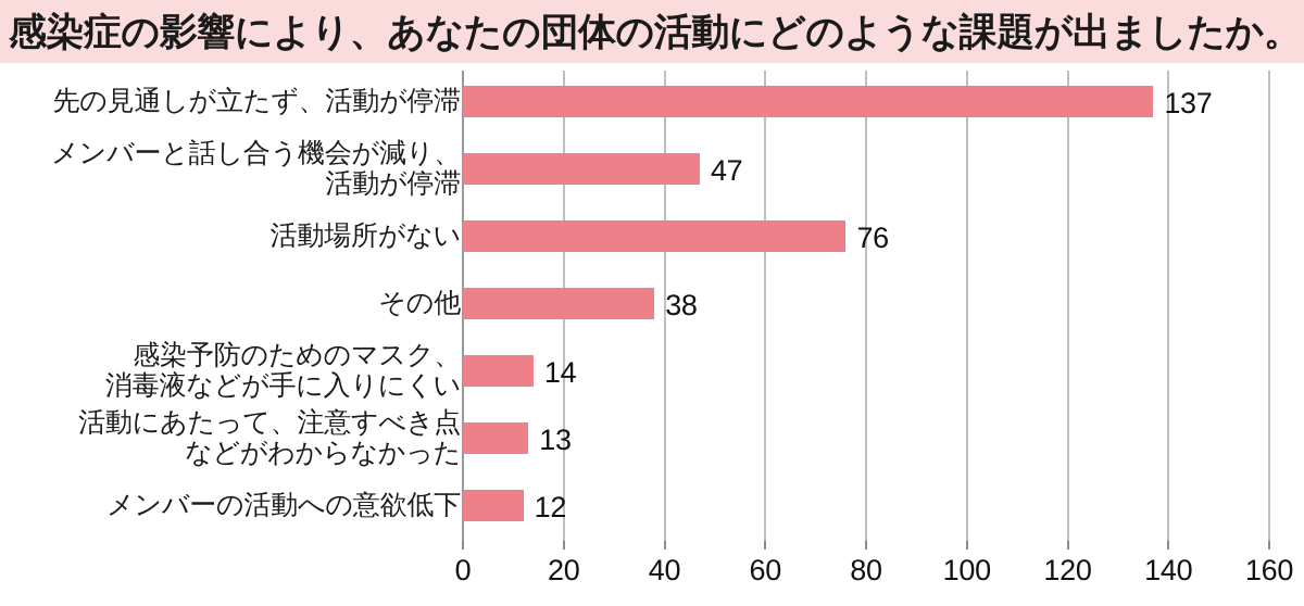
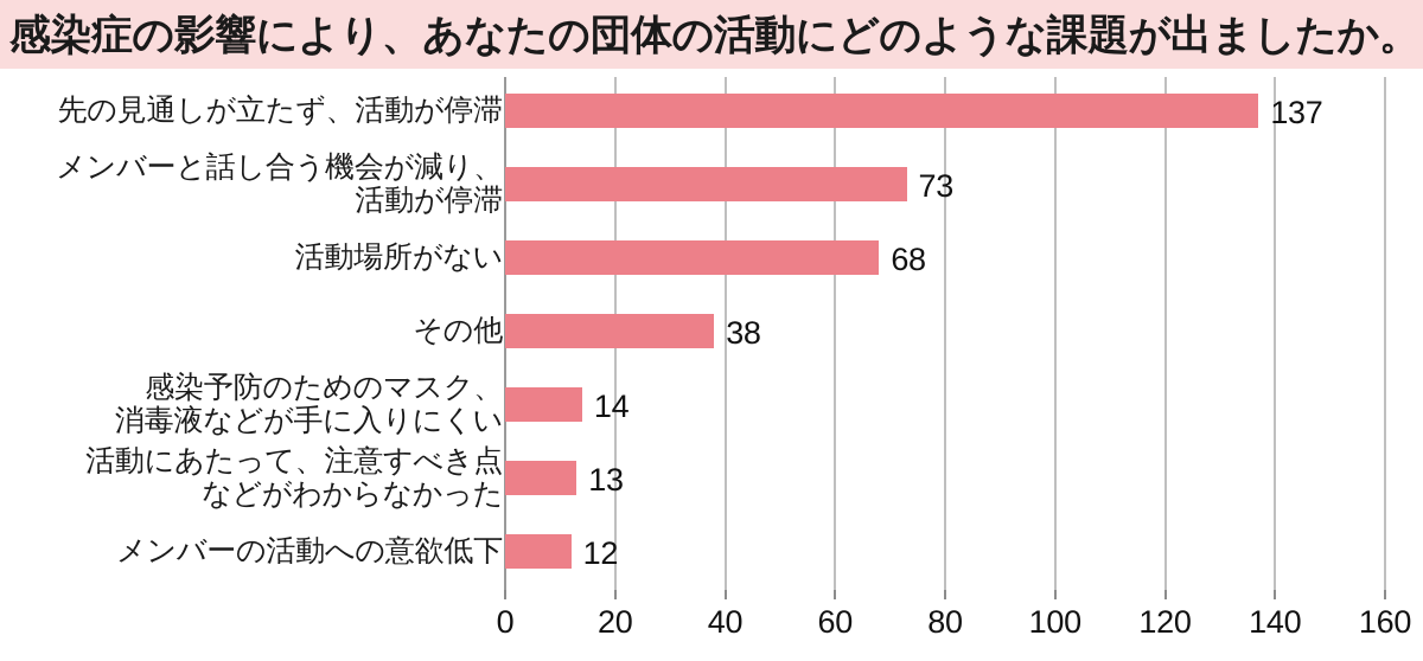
メンバーと話し合う機会が減り、 活動が停滞: 47 -> 73
活動場所がない: 76 -> 68
